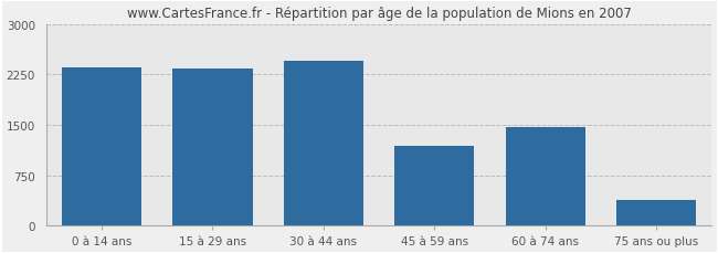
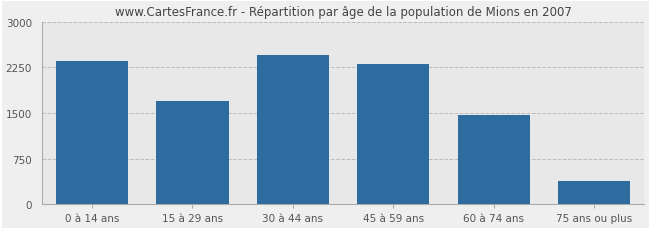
15 à 29 ans: 2340 -> 1700
45 à 59 ans: 1180 -> 2300
